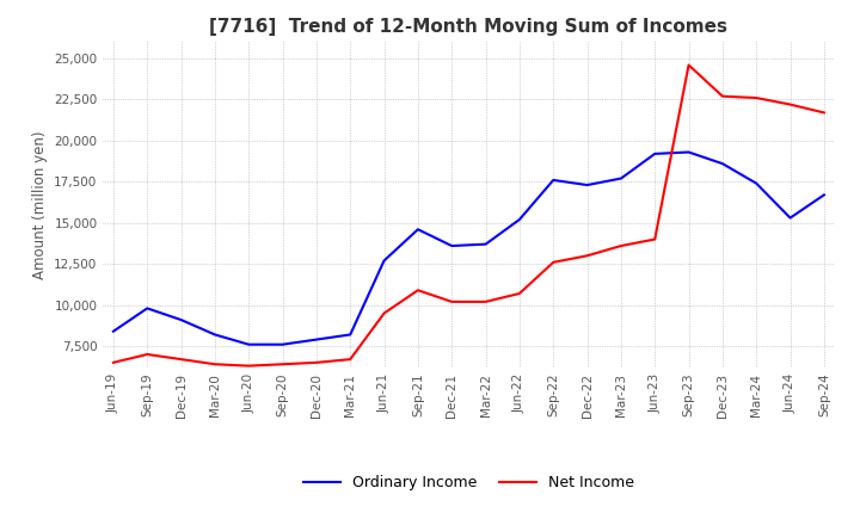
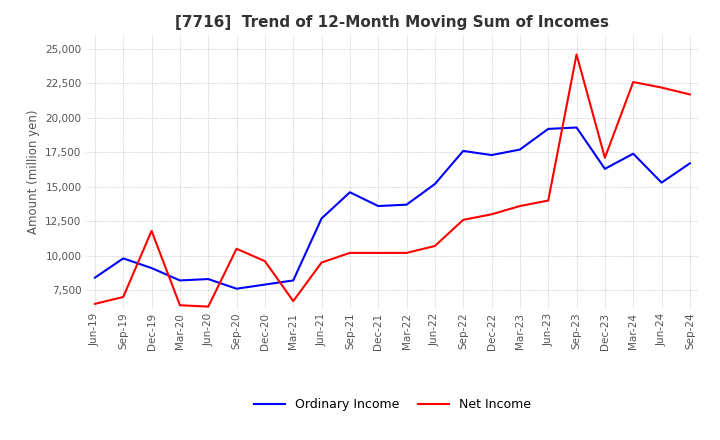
Net Income/Dec-19: 6,700 -> 11,800
Ordinary Income/Jun-20: 7,600 -> 8,300
Net Income/Sep-20: 6,400 -> 10,500
Net Income/Dec-20: 6,500 -> 9,600
Net Income/Sep-21: 10,900 -> 10,200
Ordinary Income/Dec-23: 18,600 -> 16,300
Net Income/Dec-23: 22,700 -> 17,100
